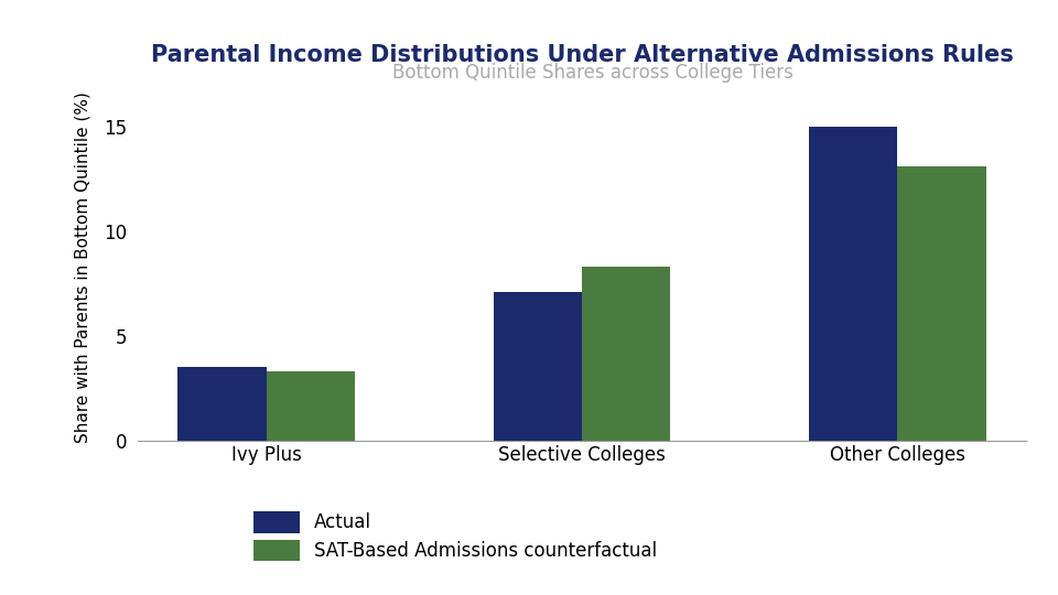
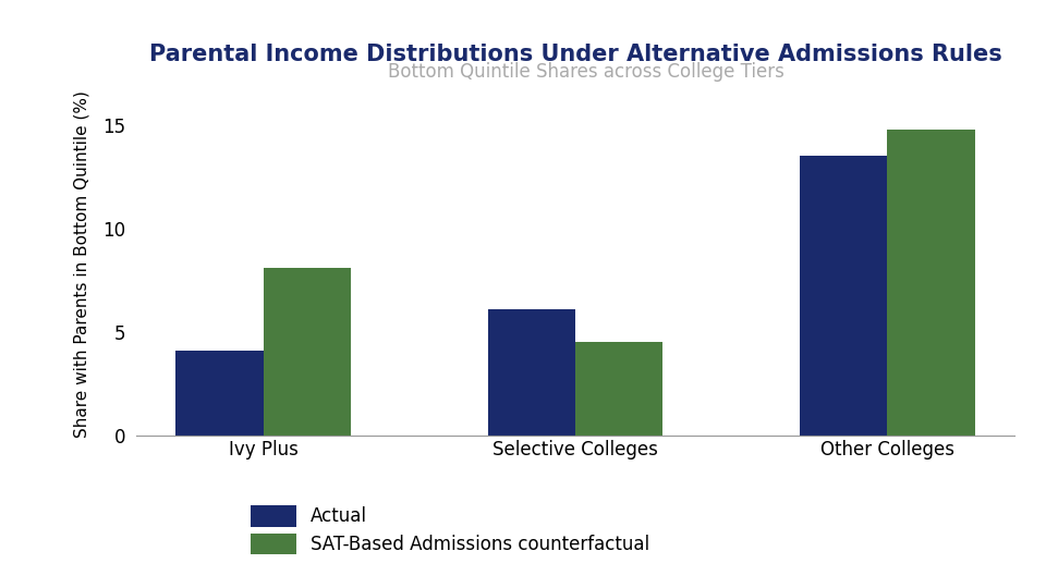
Actual/Ivy Plus: 3.5 -> 4.1
SAT-Based Admissions counterfactual/Ivy Plus: 3.3 -> 8.1
Actual/Selective Colleges: 7.1 -> 6.1
SAT-Based Admissions counterfactual/Selective Colleges: 8.3 -> 4.5
Actual/Other Colleges: 15.0 -> 13.5
SAT-Based Admissions counterfactual/Other Colleges: 13.1 -> 14.8
